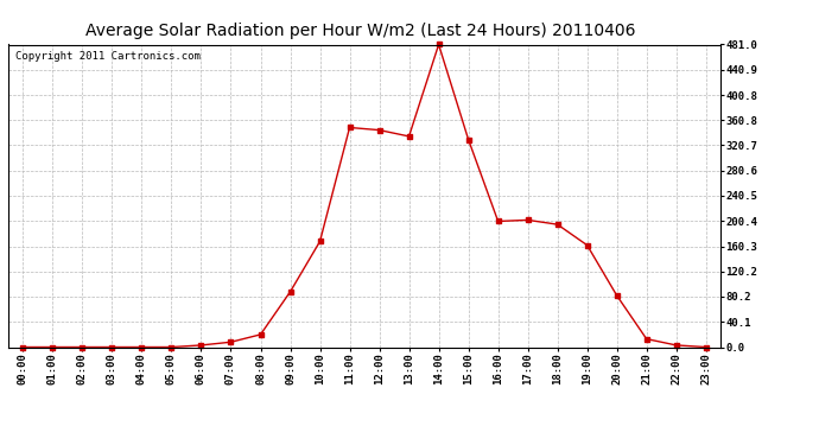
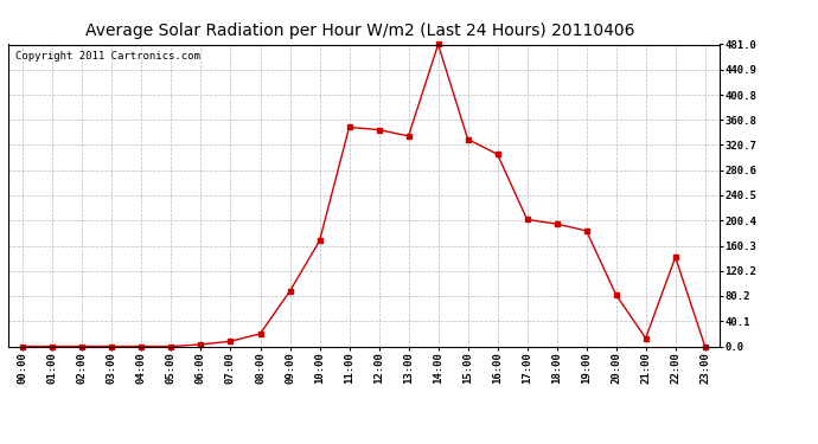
16:00: 200 -> 306
19:00: 162 -> 184
22:00: 3 -> 142
